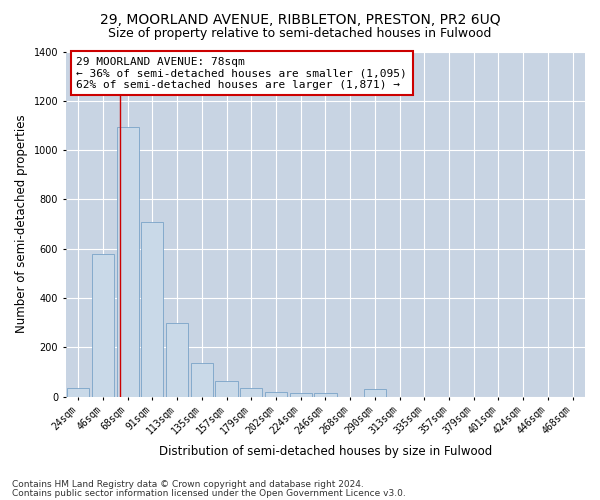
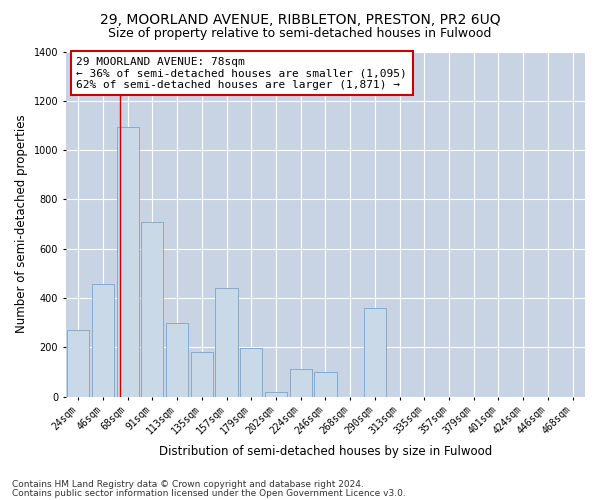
24sqm: 35 -> 270
46sqm: 580 -> 455
135sqm: 135 -> 180
157sqm: 65 -> 440
179sqm: 35 -> 195
224sqm: 15 -> 110
246sqm: 15 -> 100
290sqm: 30 -> 360
